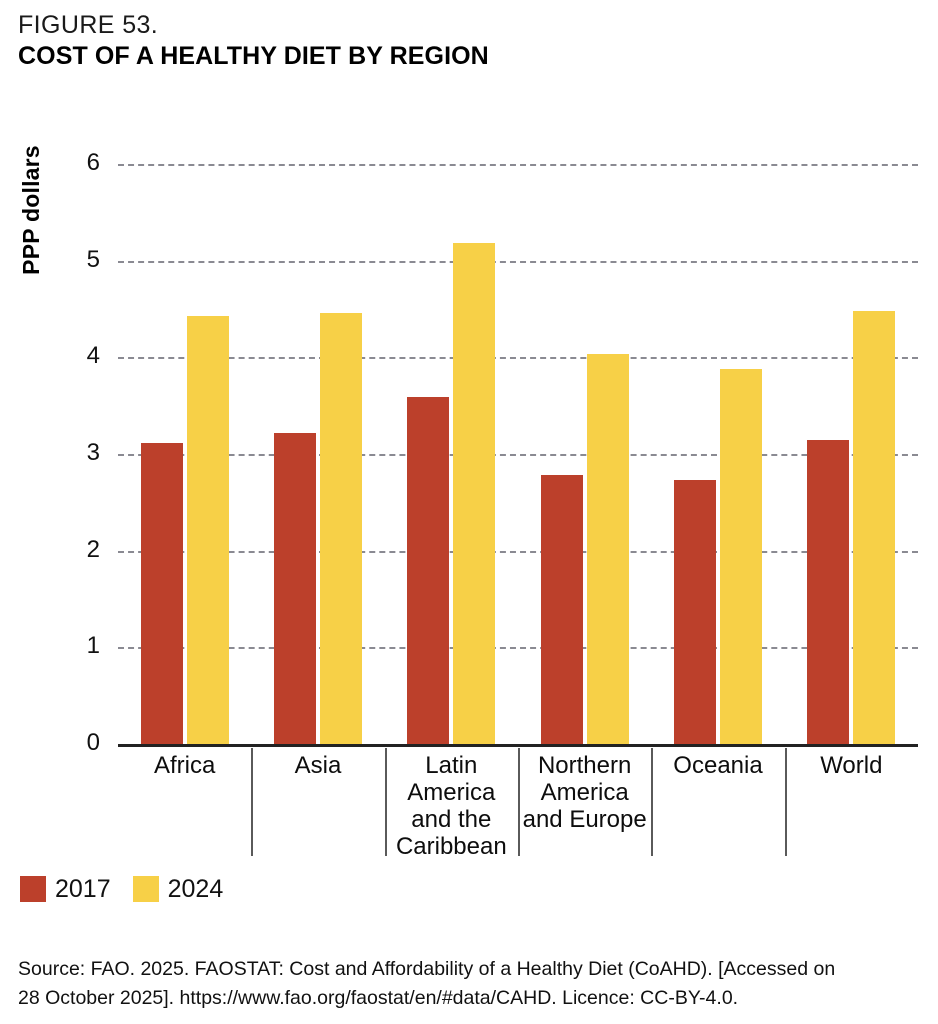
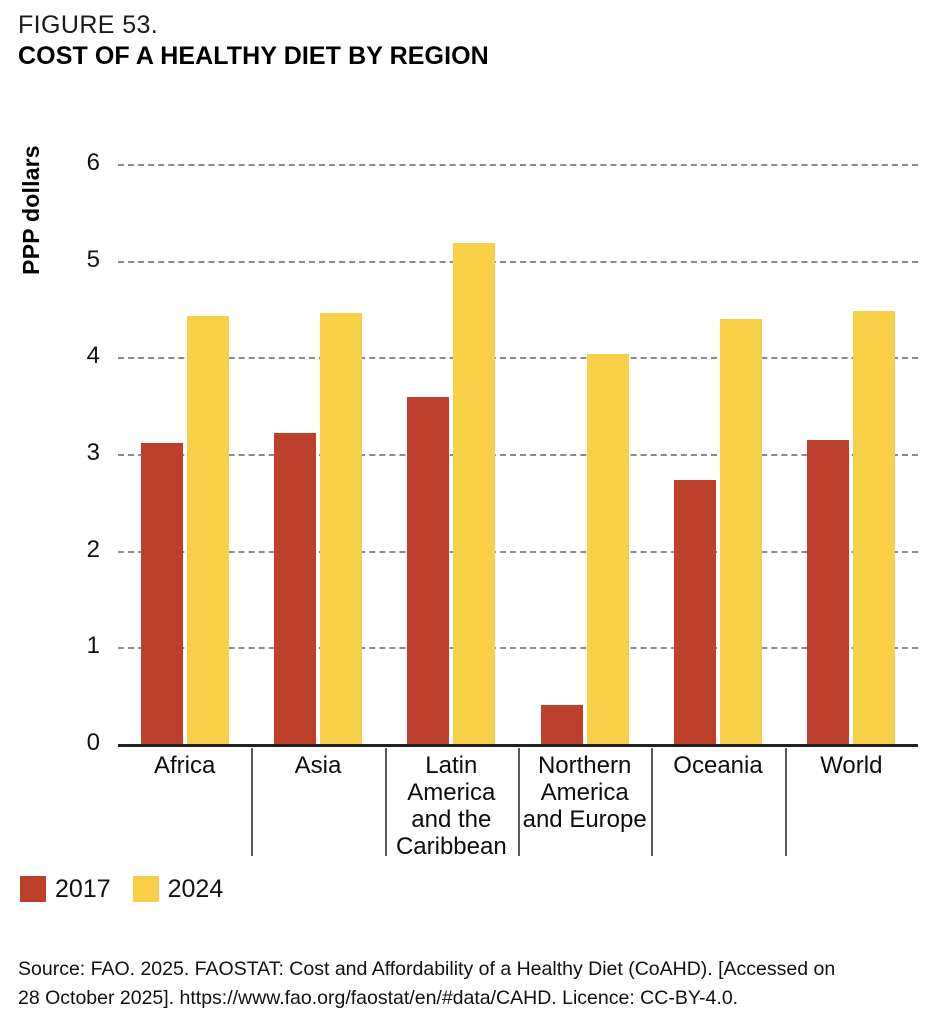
2017/Northern America and Europe: 2.8 -> 0.4
2024/Oceania: 3.9 -> 4.4
